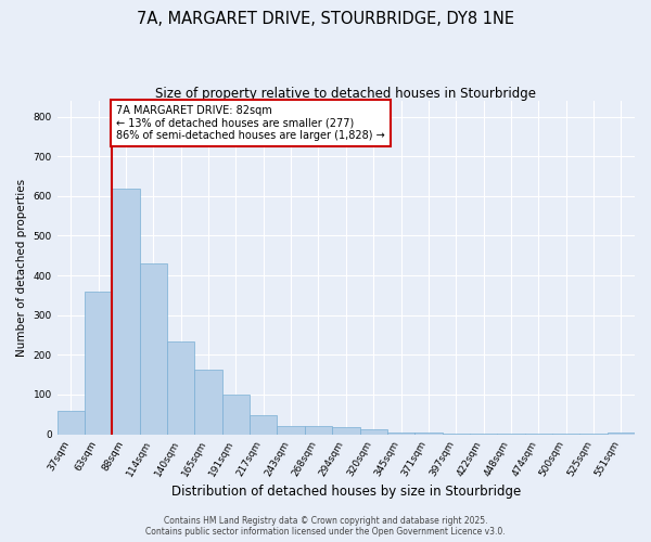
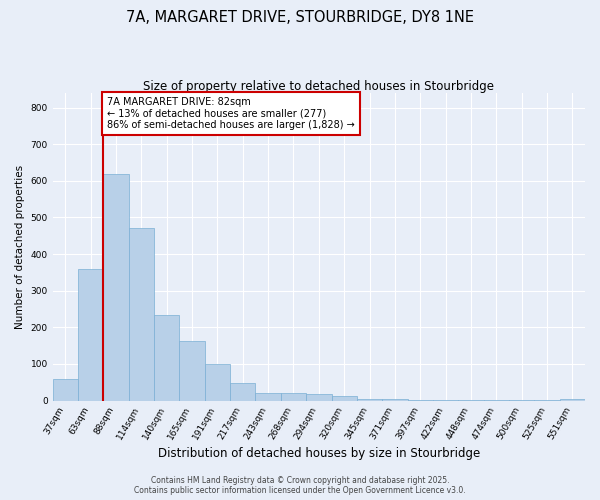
114sqm: 430 -> 470
